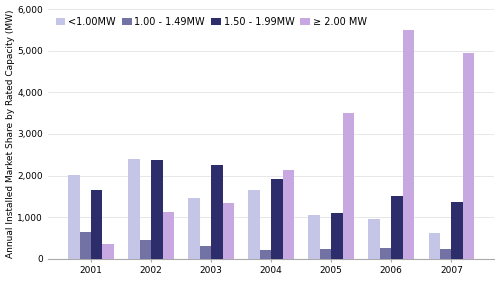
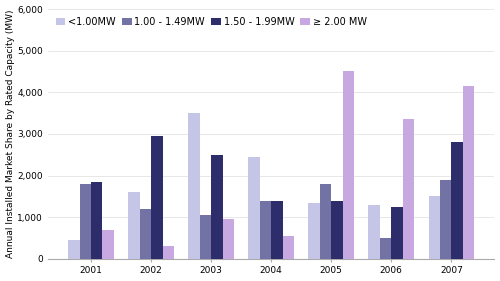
<1.00MW/2001: 2,020 -> 450
1.00 - 1.49MW/2001: 650 -> 1,800
1.50 - 1.99MW/2001: 1,650 -> 1,850
≥ 2.00 MW/2001: 350 -> 700
<1.00MW/2002: 2,400 -> 1,600
1.00 - 1.49MW/2002: 460 -> 1,200
1.50 - 1.99MW/2002: 2,380 -> 2,950
≥ 2.00 MW/2002: 1,130 -> 300
<1.00MW/2003: 1,470 -> 3,500
1.00 - 1.49MW/2003: 310 -> 1,050
1.50 - 1.99MW/2003: 2,260 -> 2,500
≥ 2.00 MW/2003: 1,350 -> 950
<1.00MW/2004: 1,650 -> 2,450
1.00 - 1.49MW/2004: 200 -> 1,400
1.50 - 1.99MW/2004: 1,920 -> 1,400
≥ 2.00 MW/2004: 2,130 -> 550
<1.00MW/2005: 1,050 -> 1,350
1.00 - 1.49MW/2005: 230 -> 1,800
1.50 - 1.99MW/2005: 1,090 -> 1,400
≥ 2.00 MW/2005: 3,500 -> 4,500
<1.00MW/2006: 950 -> 1,300
1.00 - 1.49MW/2006: 260 -> 500
1.50 - 1.99MW/2006: 1,500 -> 1,250
≥ 2.00 MW/2006: 5,500 -> 3,350
<1.00MW/2007: 620 -> 1,500
1.00 - 1.49MW/2007: 230 -> 1,900
1.50 - 1.99MW/2007: 1,360 -> 2,800
≥ 2.00 MW/2007: 4,950 -> 4,150
